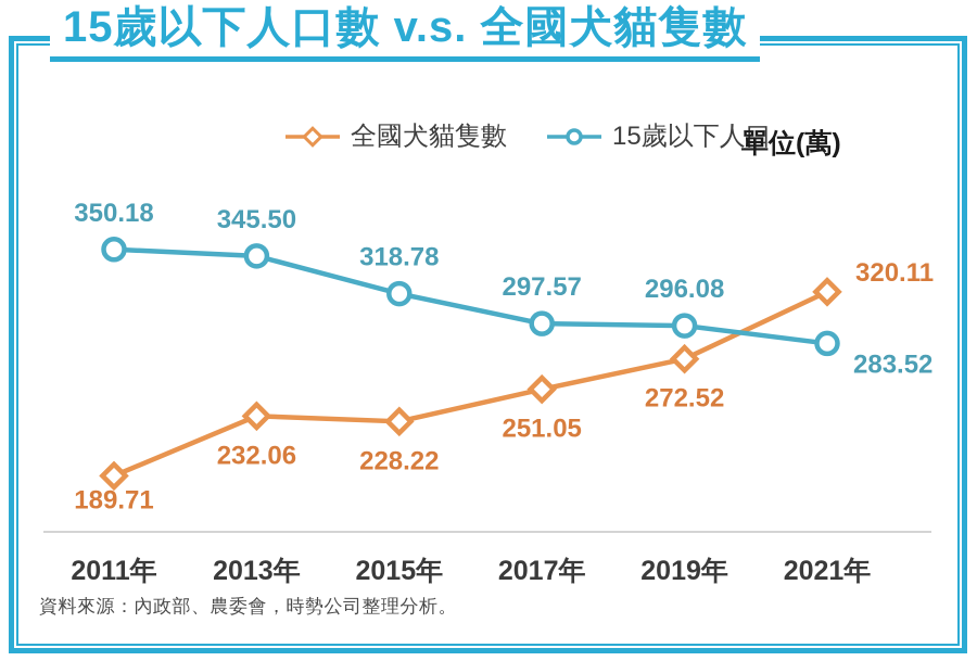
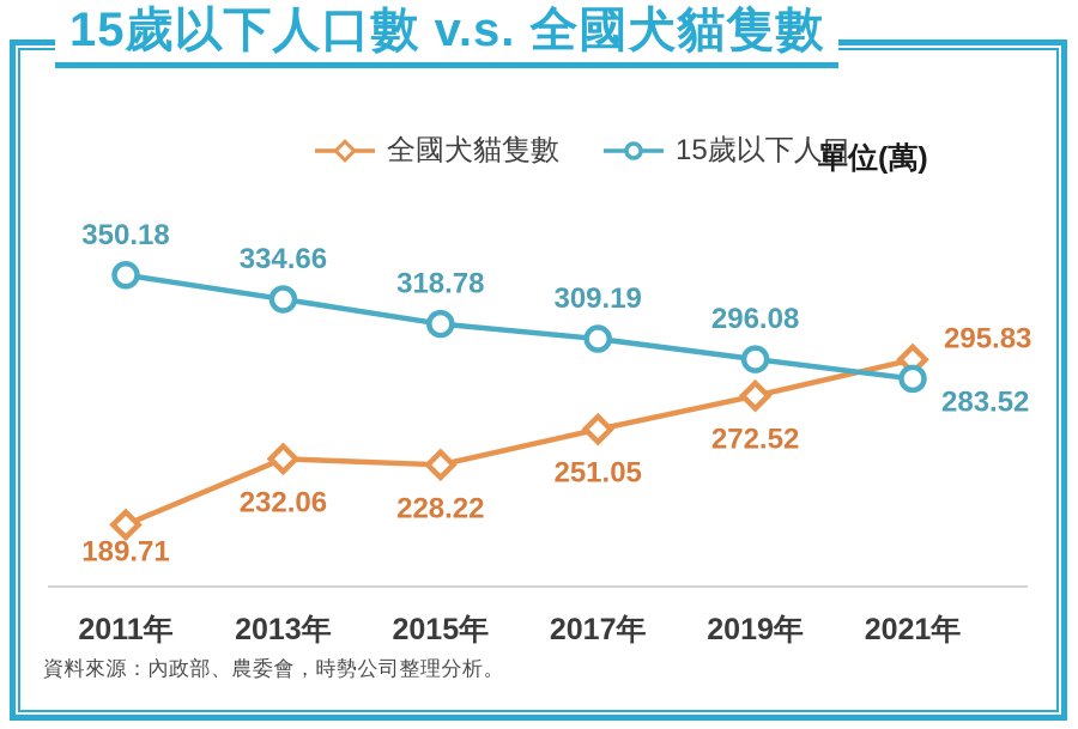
15歲以下人口/2013年: 345.50 -> 334.66
15歲以下人口/2017年: 297.57 -> 309.19
全國犬貓隻數/2021年: 320.11 -> 295.83
